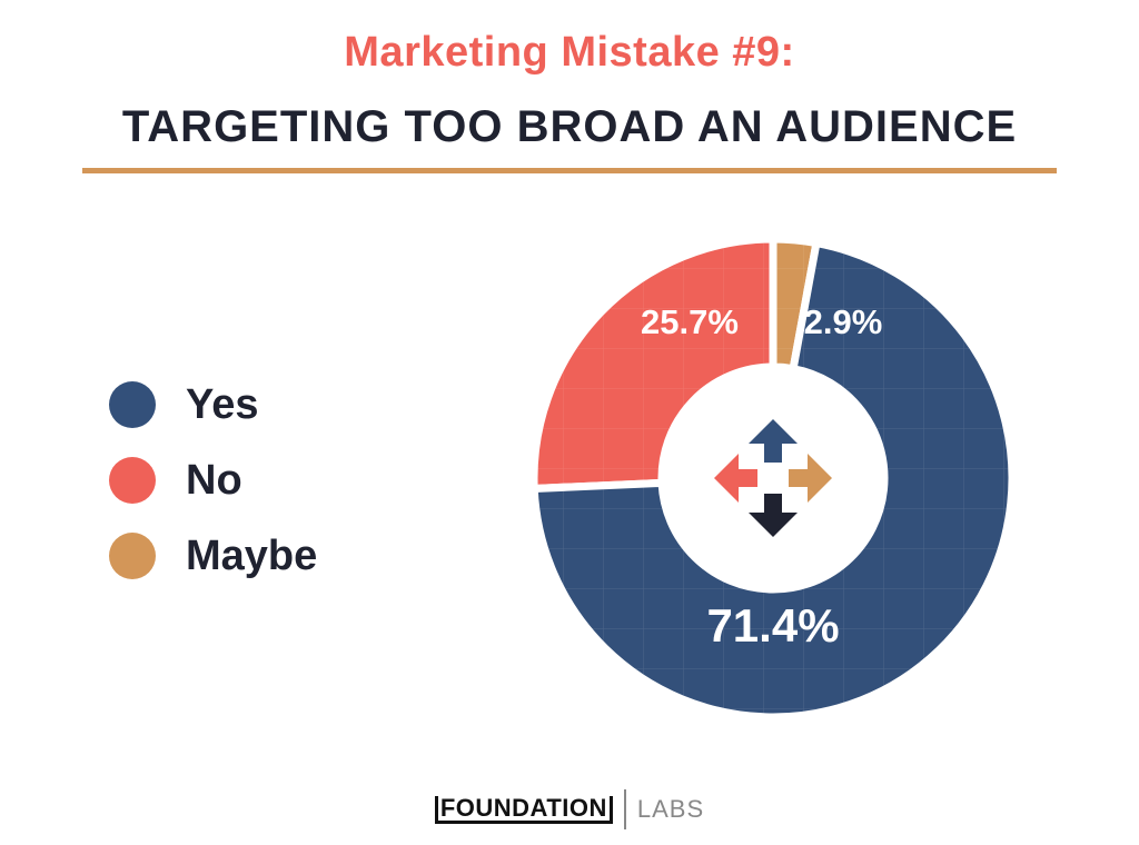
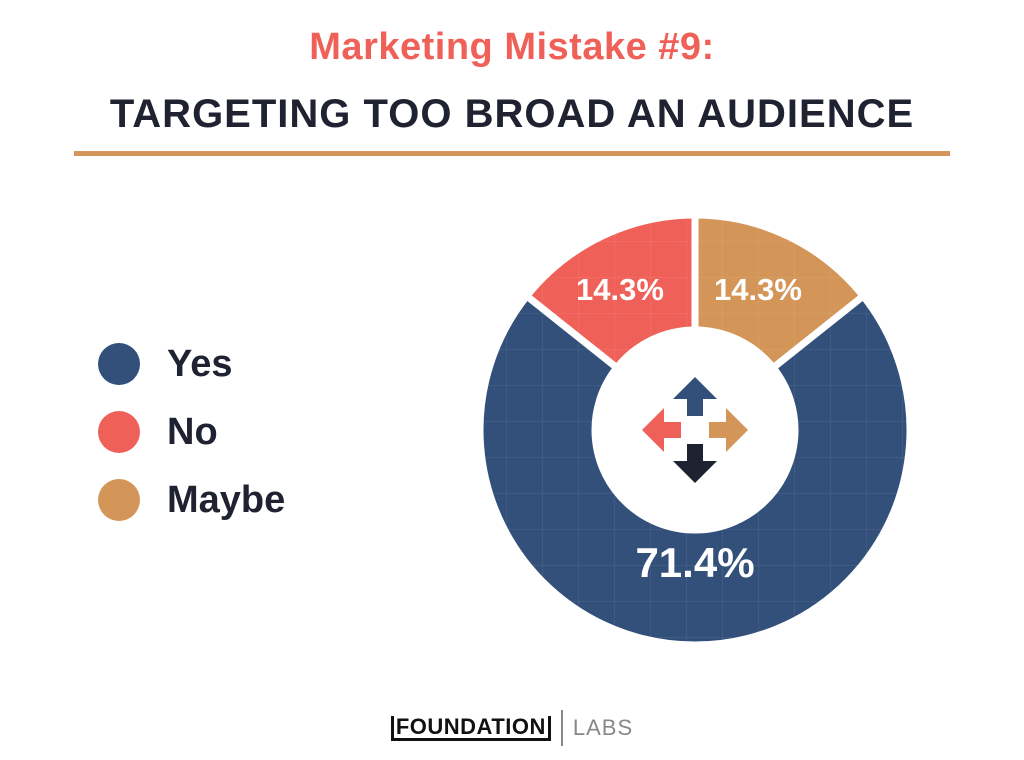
No: 25.7% -> 14.3%
Maybe: 2.9% -> 14.3%
